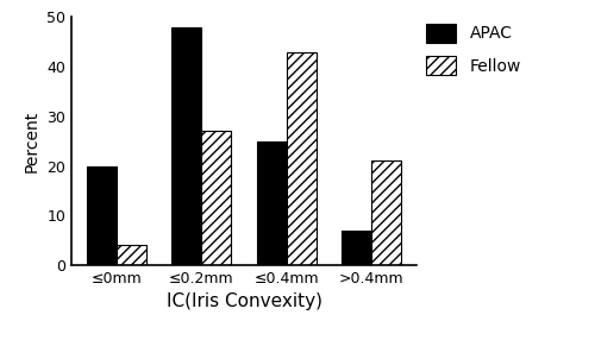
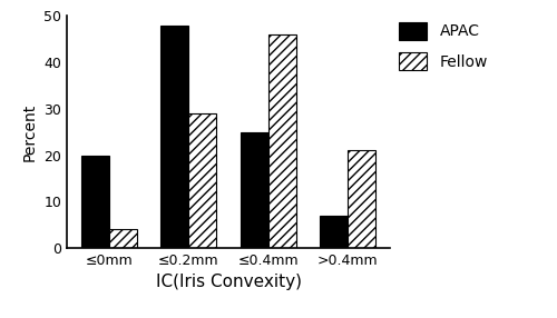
Fellow/≤0.2mm: 27 -> 29
Fellow/≤0.4mm: 43 -> 46
